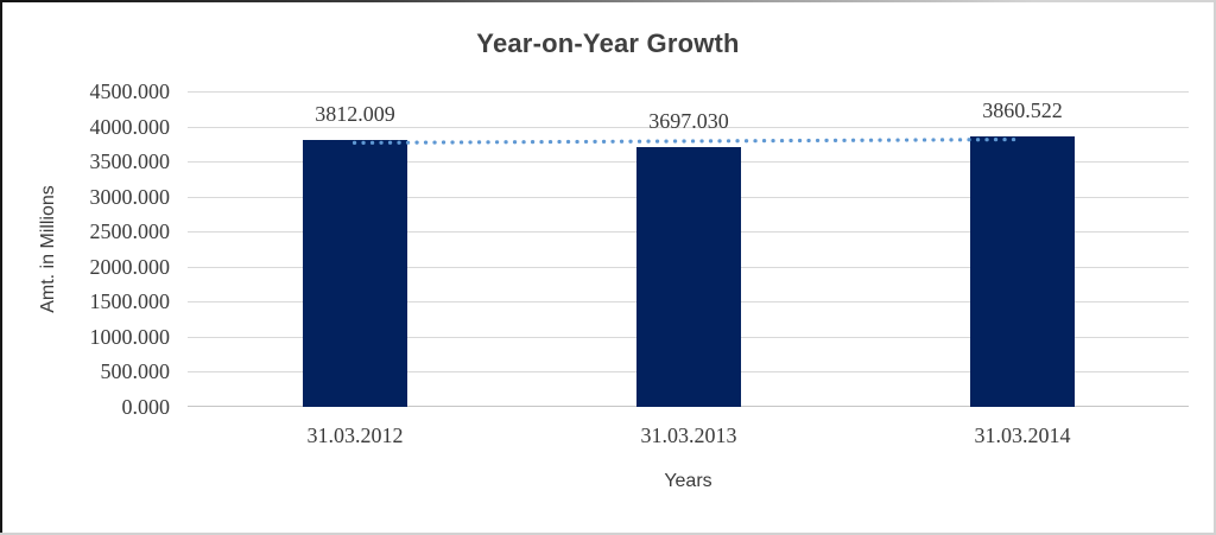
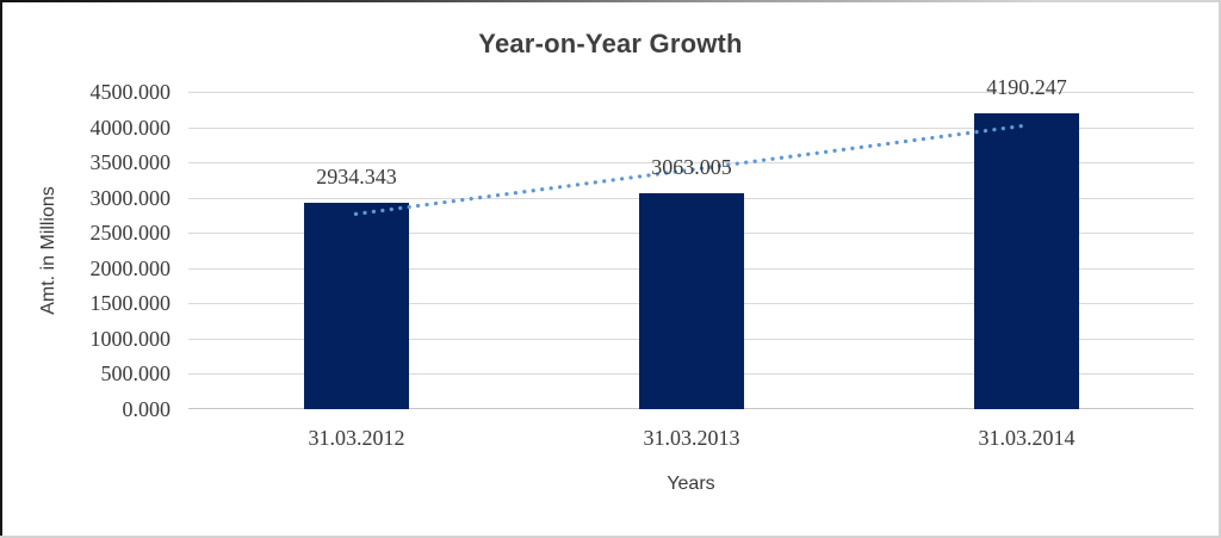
31.03.2012: 3812.009 -> 2934.343
31.03.2013: 3697.030 -> 3063.005
31.03.2014: 3860.522 -> 4190.247
